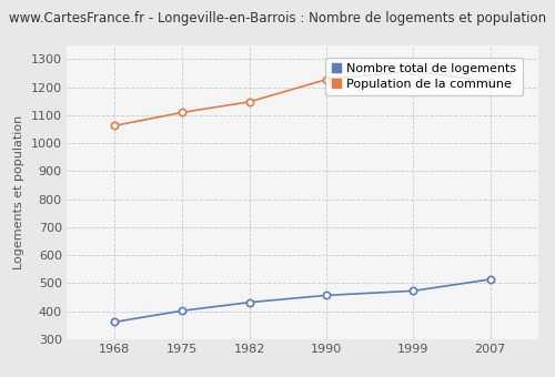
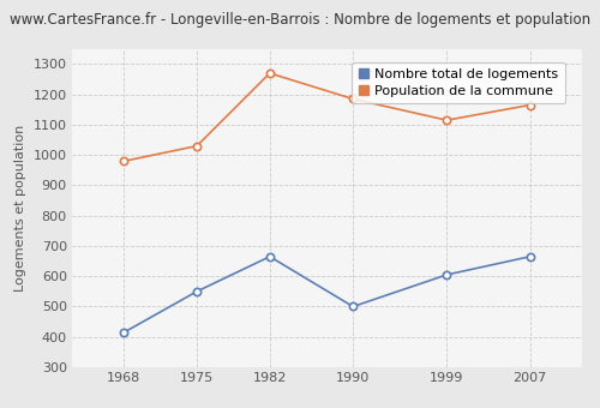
Nombre total de logements/1968: 362 -> 415
Population de la commune/1968: 1063 -> 980
Nombre total de logements/1975: 402 -> 550
Population de la commune/1975: 1110 -> 1030
Nombre total de logements/1982: 432 -> 665
Population de la commune/1982: 1148 -> 1270
Nombre total de logements/1990: 457 -> 500
Population de la commune/1990: 1228 -> 1185
Nombre total de logements/1999: 473 -> 605
Population de la commune/1999: 1258 -> 1115
Nombre total de logements/2007: 514 -> 665
Population de la commune/2007: 1220 -> 1165
